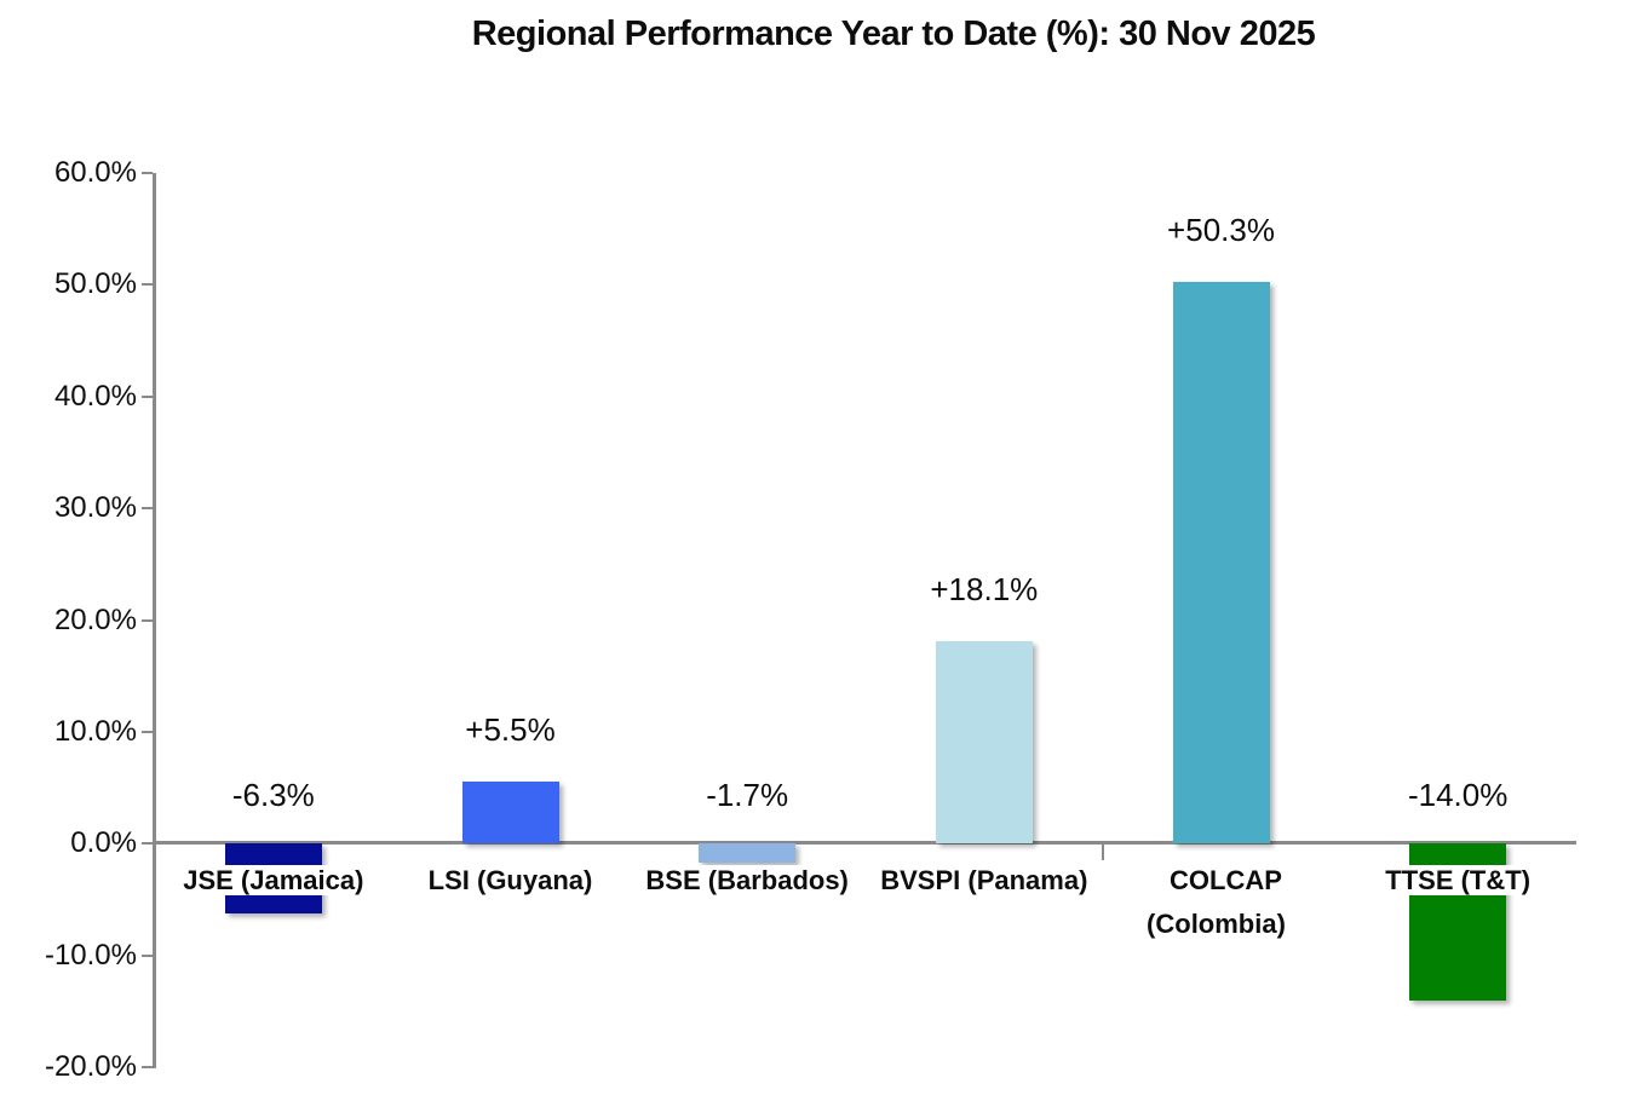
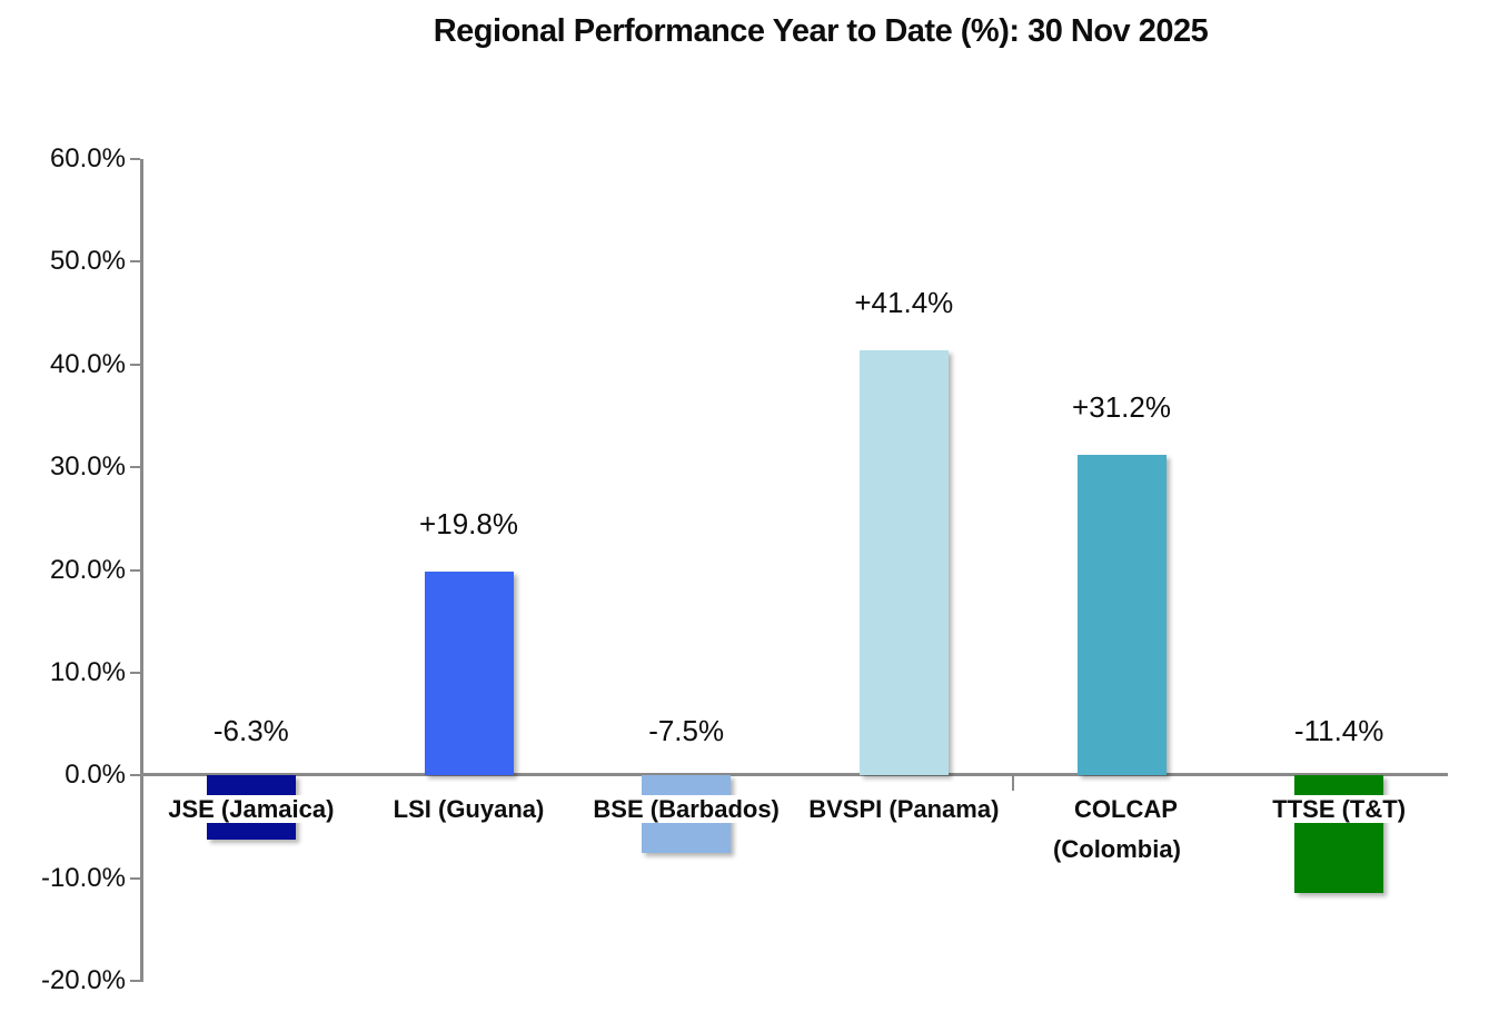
LSI (Guyana): +5.5% -> +19.8%
BSE (Barbados): -1.7% -> -7.5%
BVSPI (Panama): +18.1% -> +41.4%
COLCAP (Colombia): +50.3% -> +31.2%
TTSE (T&T): -14.0% -> -11.4%
